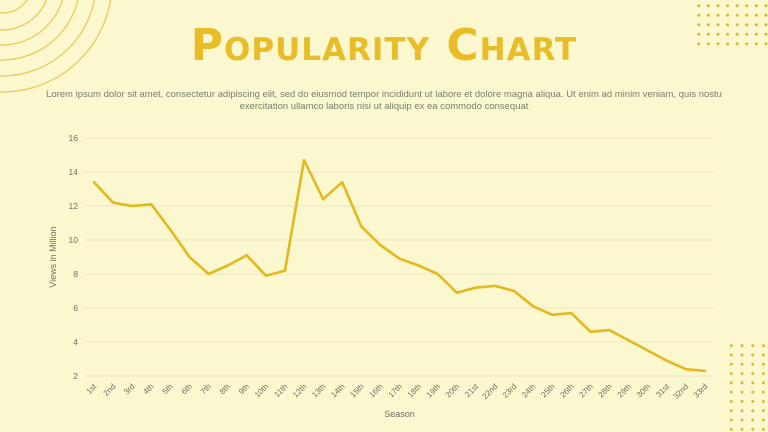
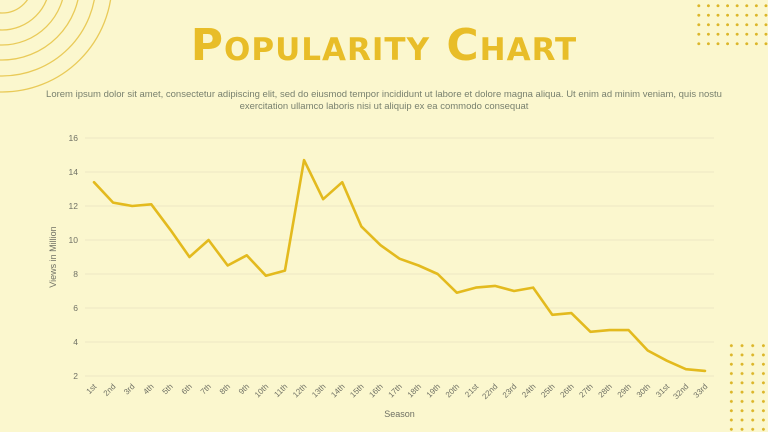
7th: 8.0 -> 10.0
24th: 6.1 -> 7.2
29th: 4.1 -> 4.7
